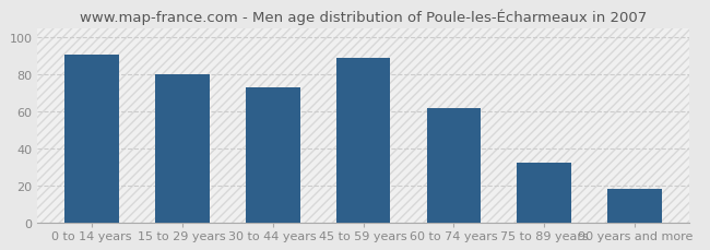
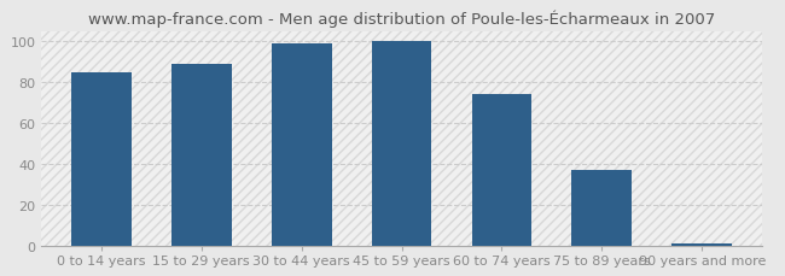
0 to 14 years: 91 -> 85
15 to 29 years: 80 -> 89
30 to 44 years: 73 -> 99
45 to 59 years: 89 -> 100
60 to 74 years: 62 -> 74
75 to 89 years: 32 -> 37
90 years and more: 18 -> 1
